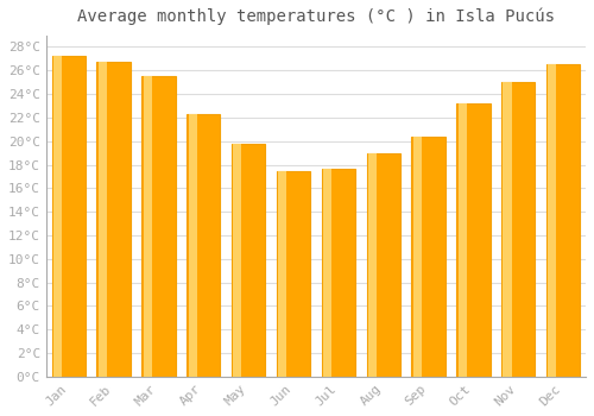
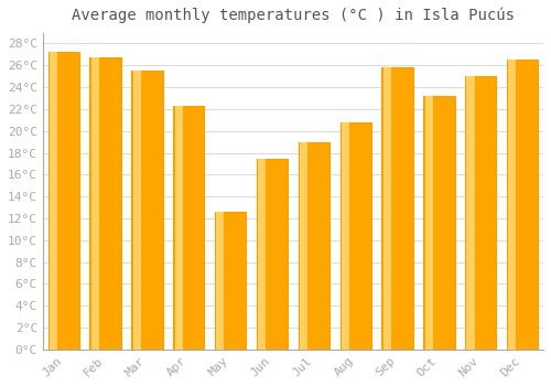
May: 19.8°C -> 12.6°C
Jul: 17.6°C -> 19.0°C
Aug: 19.0°C -> 20.8°C
Sep: 20.4°C -> 25.8°C
